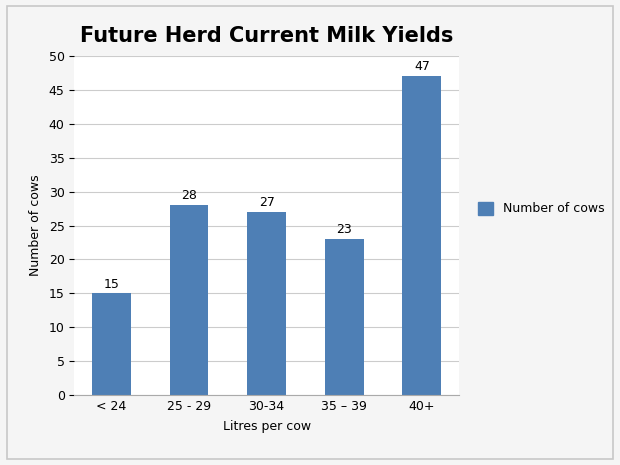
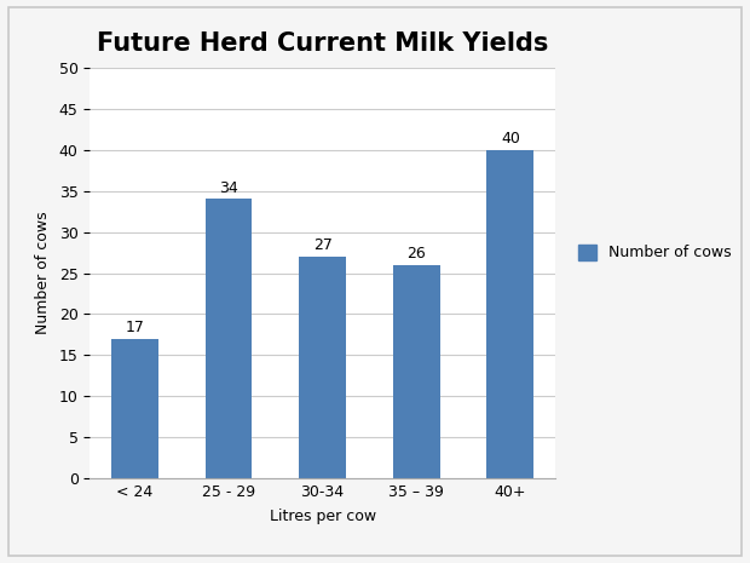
< 24: 15 -> 17
25 - 29: 28 -> 34
35 – 39: 23 -> 26
40+: 47 -> 40
